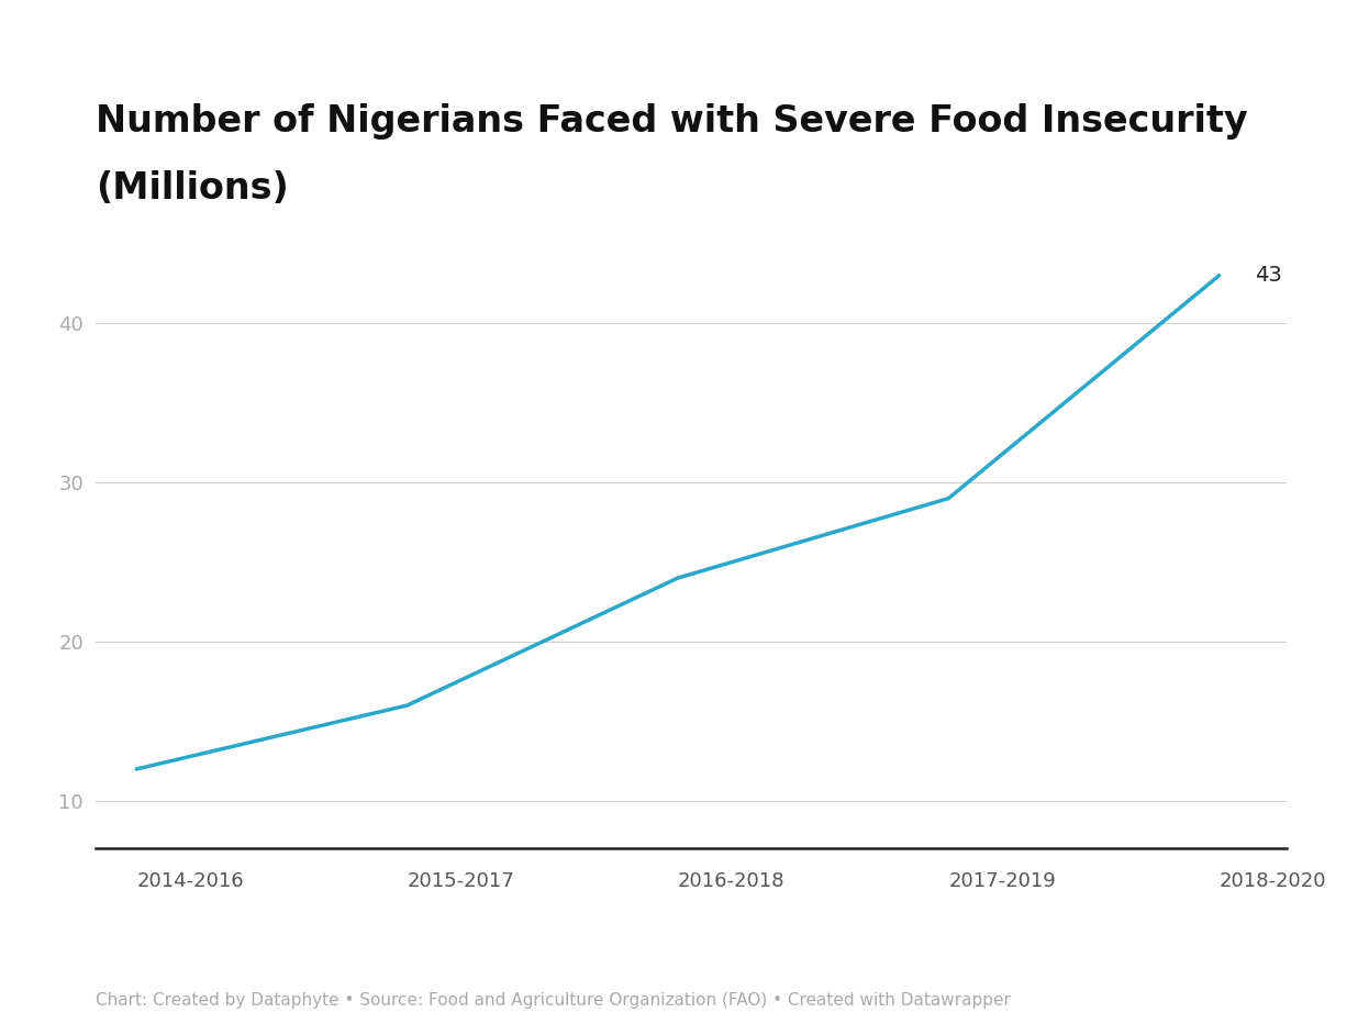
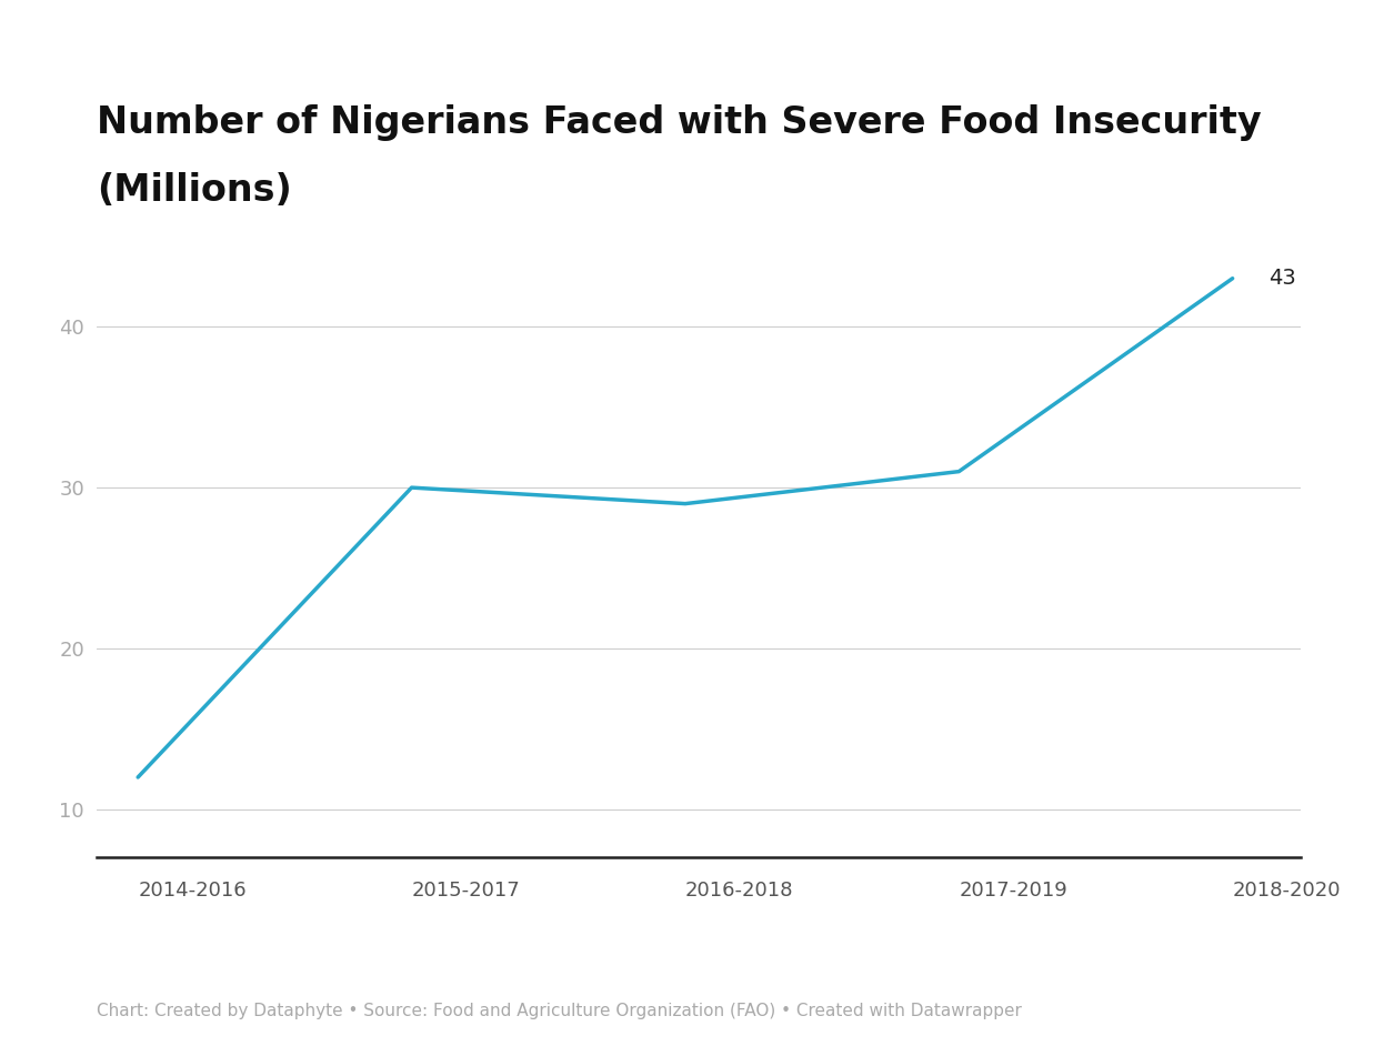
2015-2017: 16 -> 30
2016-2018: 24 -> 29
2017-2019: 29 -> 31
